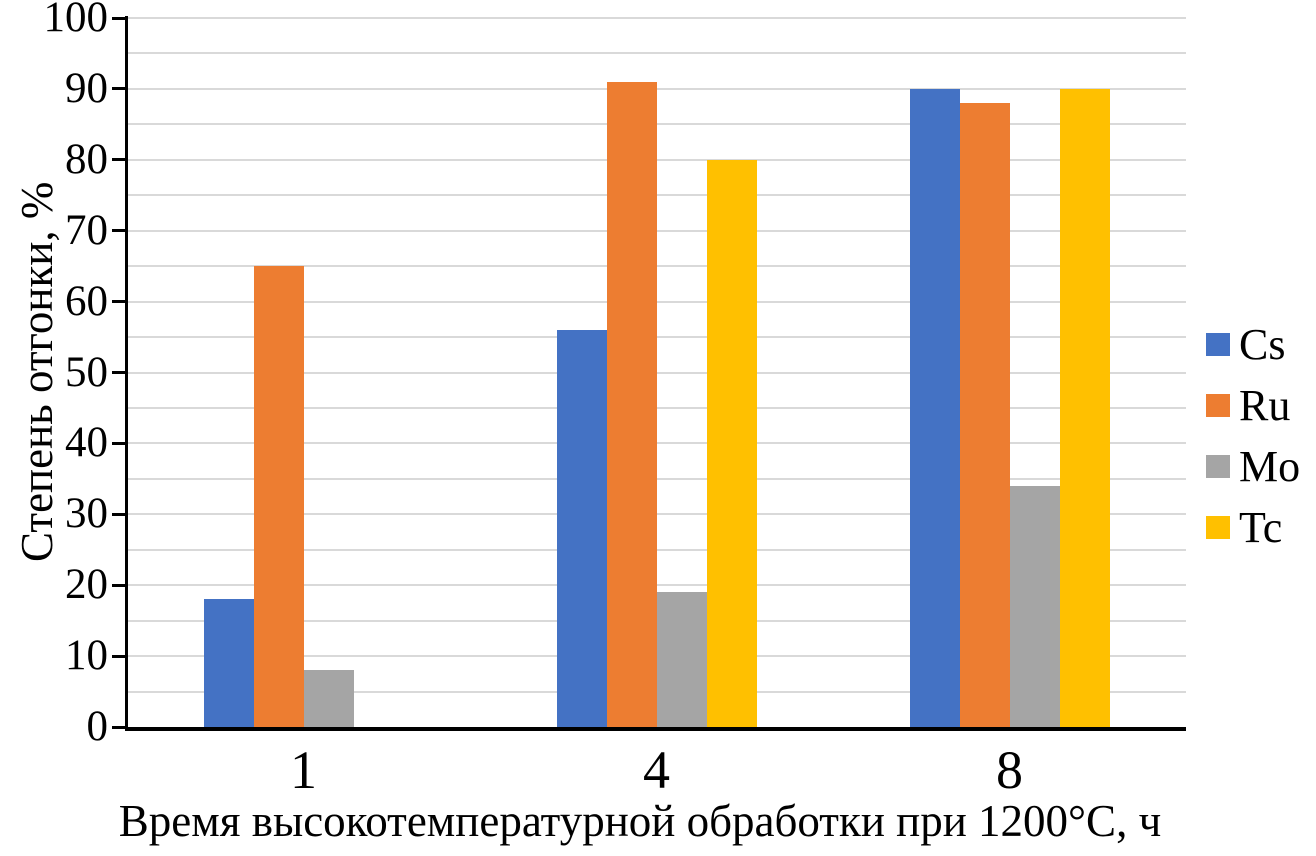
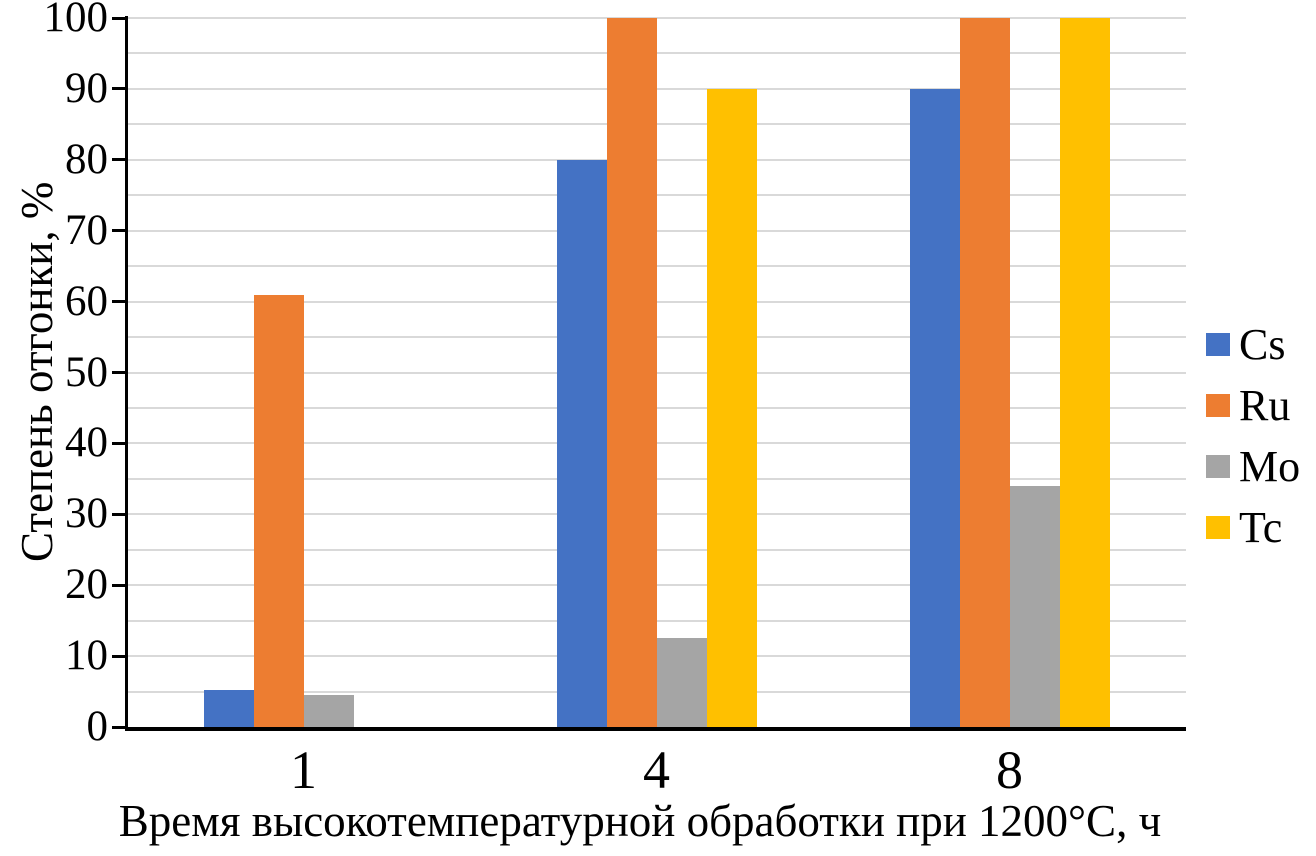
Cs/1: 18 -> 5
Ru/1: 65 -> 61
Mo/1: 8 -> 4
Cs/4: 56 -> 80
Ru/4: 91 -> 100
Mo/4: 19 -> 12
Tc/4: 80 -> 90
Ru/8: 88 -> 100
Tc/8: 90 -> 100
